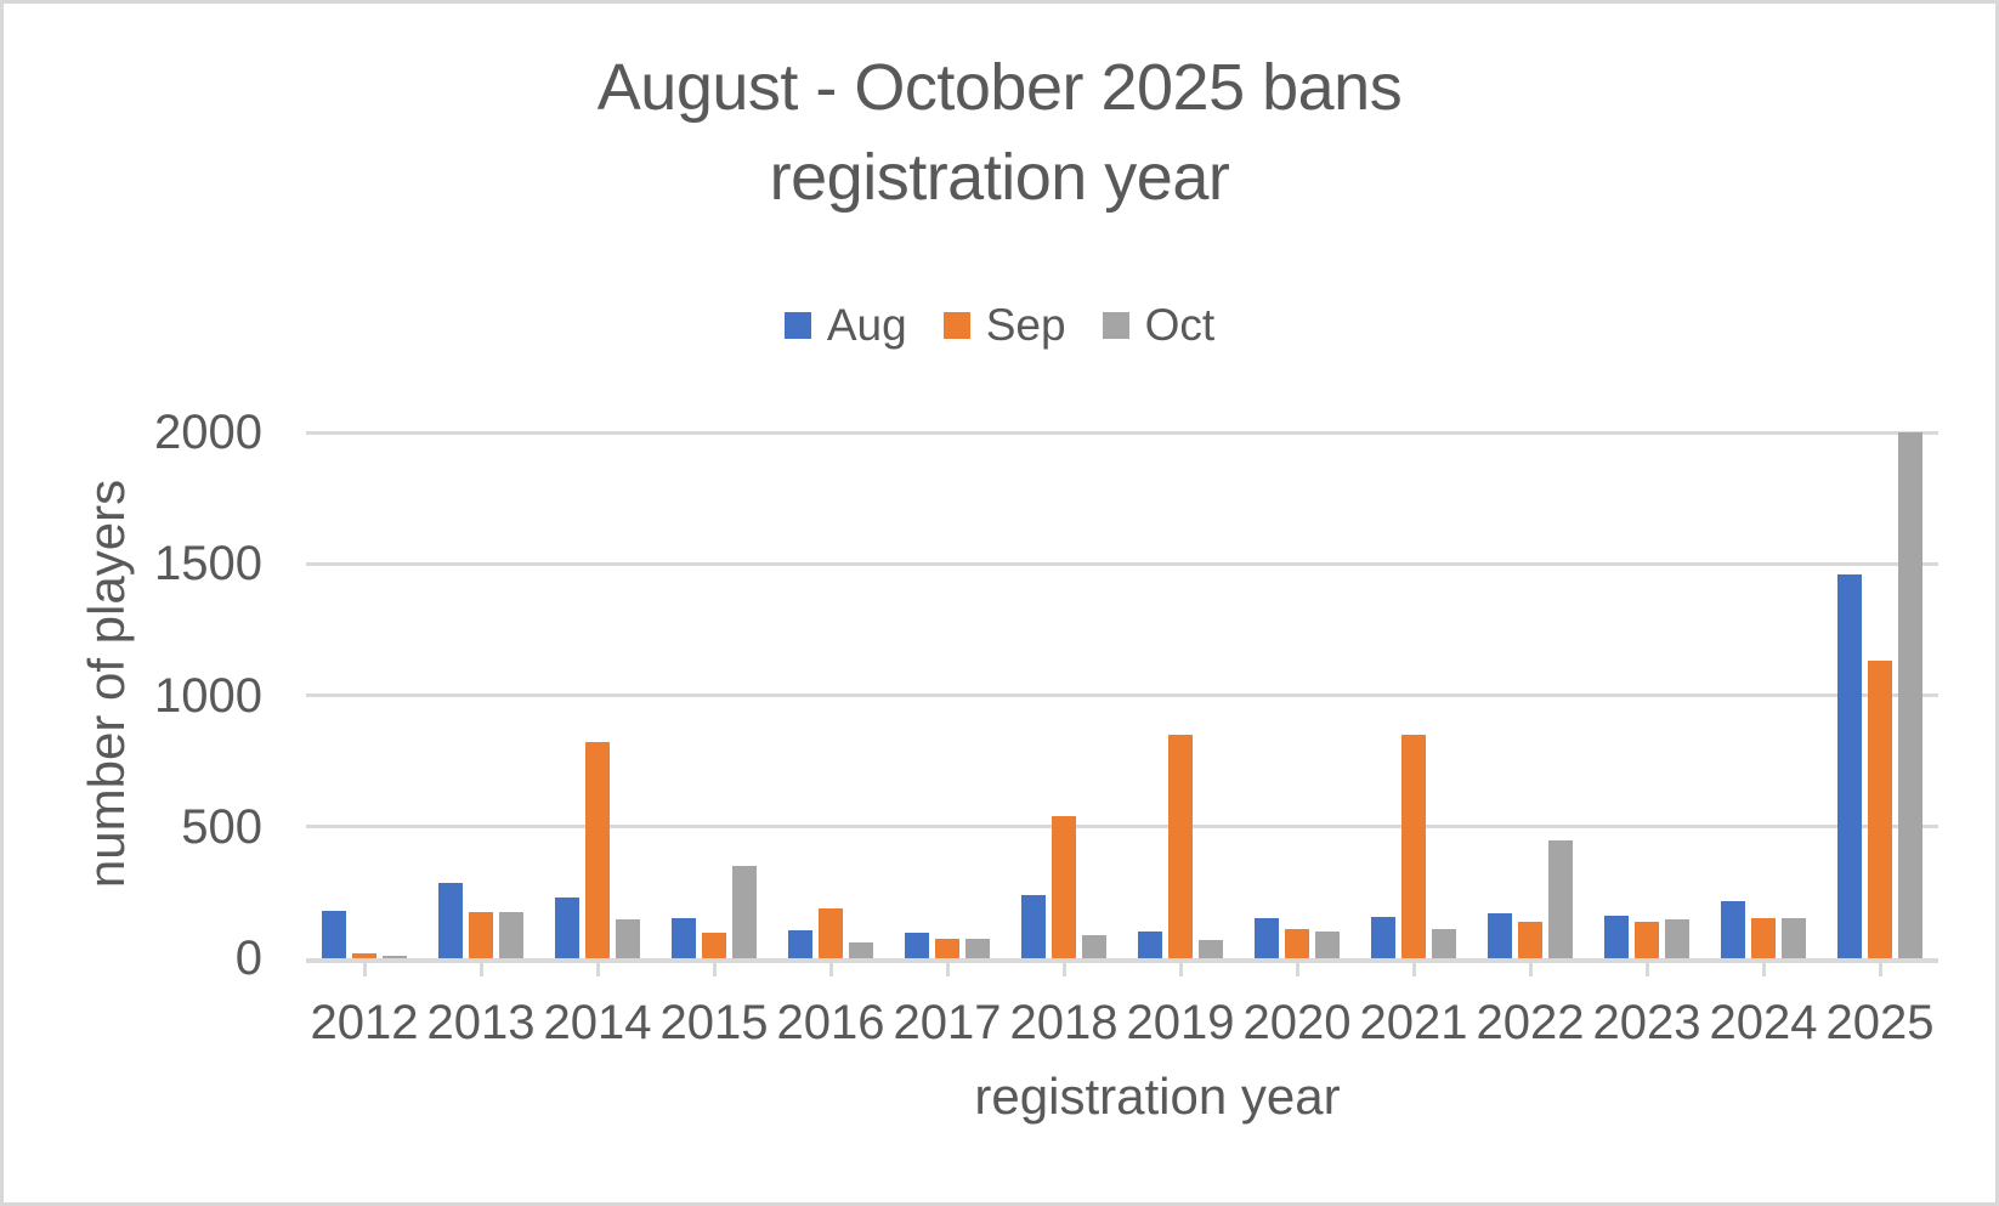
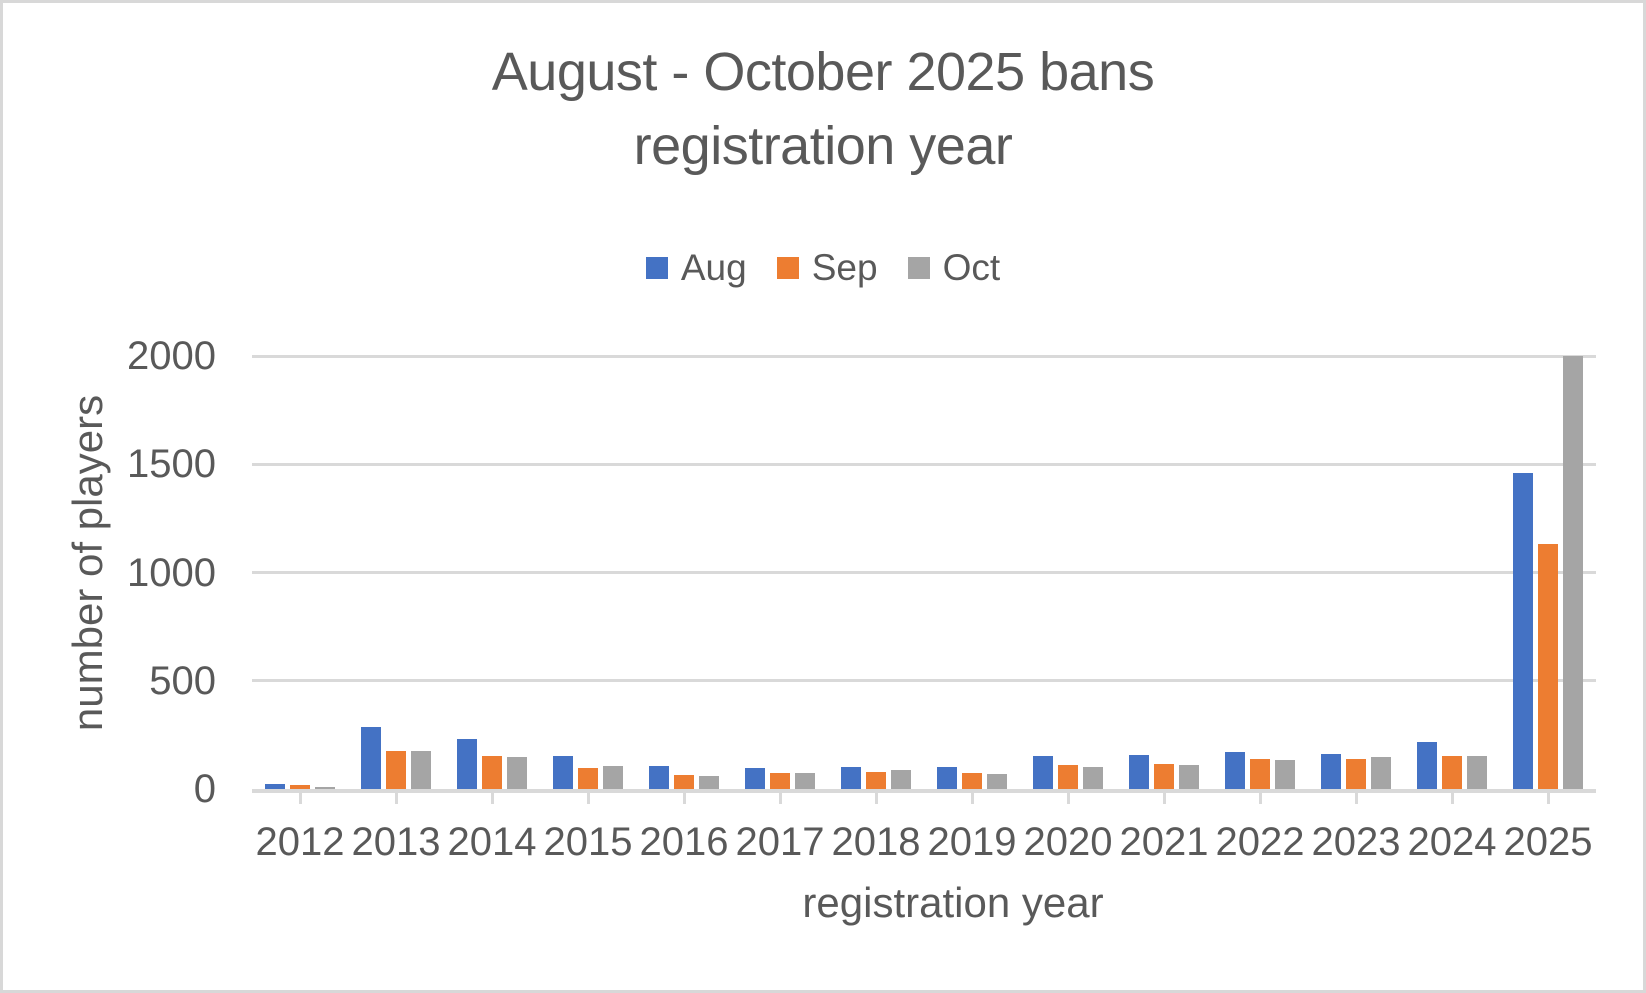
Aug/2012: 180 -> 20
Sep/2014: 820 -> 150
Oct/2015: 350 -> 100
Sep/2016: 190 -> 60
Aug/2018: 240 -> 100
Sep/2018: 540 -> 80
Sep/2019: 850 -> 70
Sep/2021: 850 -> 120
Oct/2022: 450 -> 130
